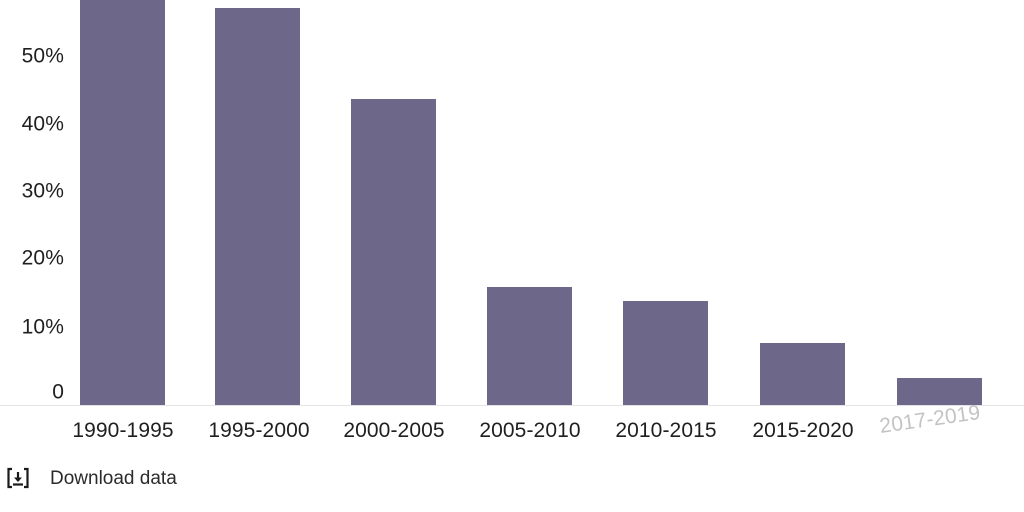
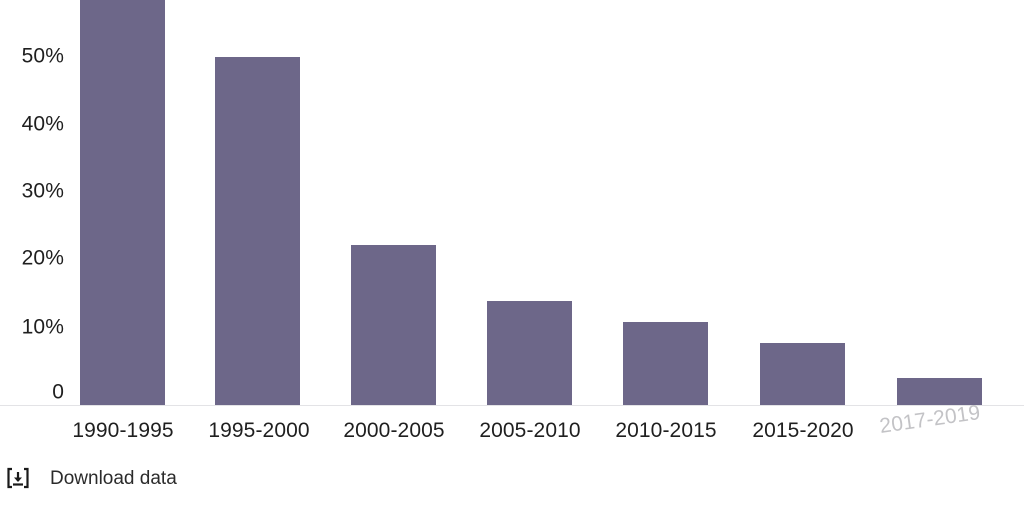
1995-2000: 57% -> 50%
2000-2005: 44% -> 23%
2005-2010: 17% -> 15%
2010-2015: 15% -> 12%
